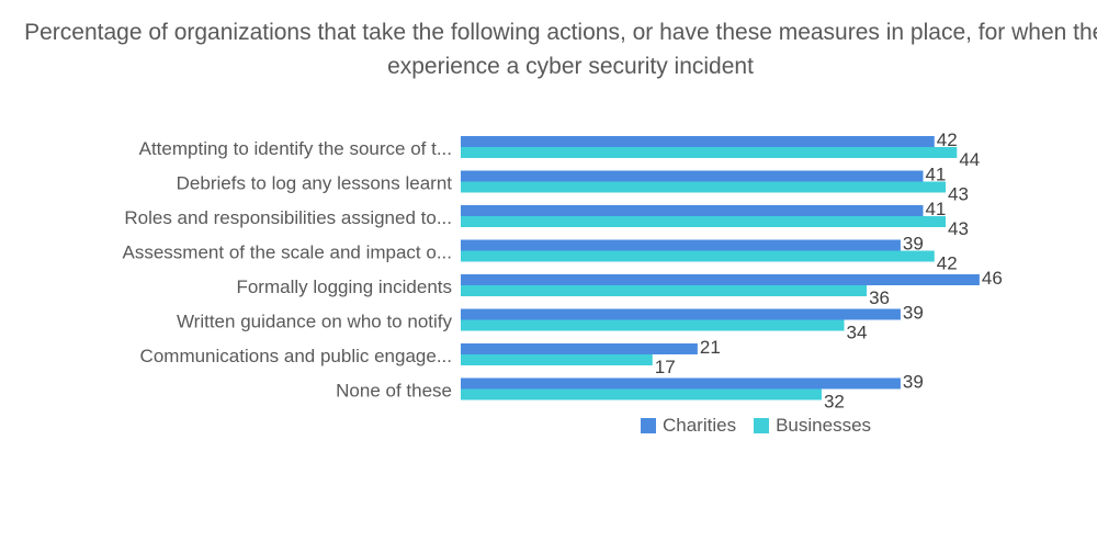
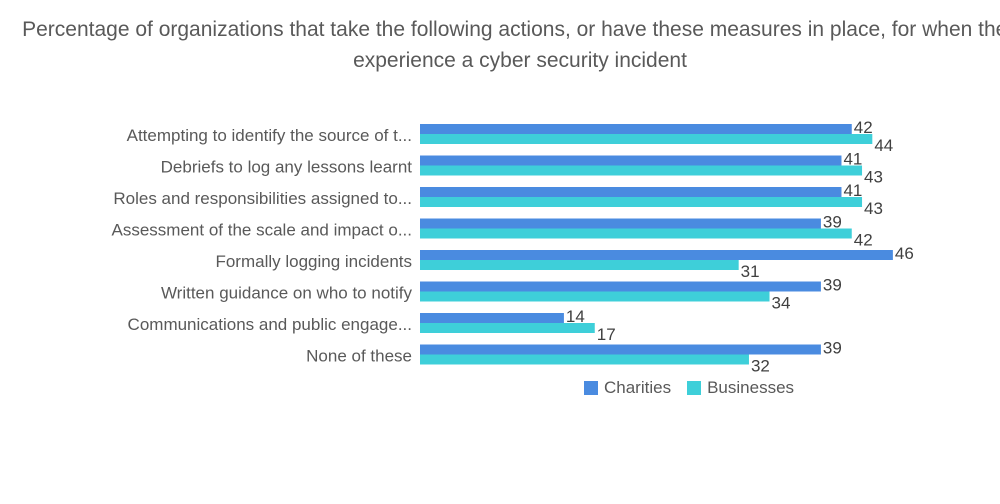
Businesses/Formally logging incidents: 36 -> 31
Charities/Communications and public engage...: 21 -> 14
